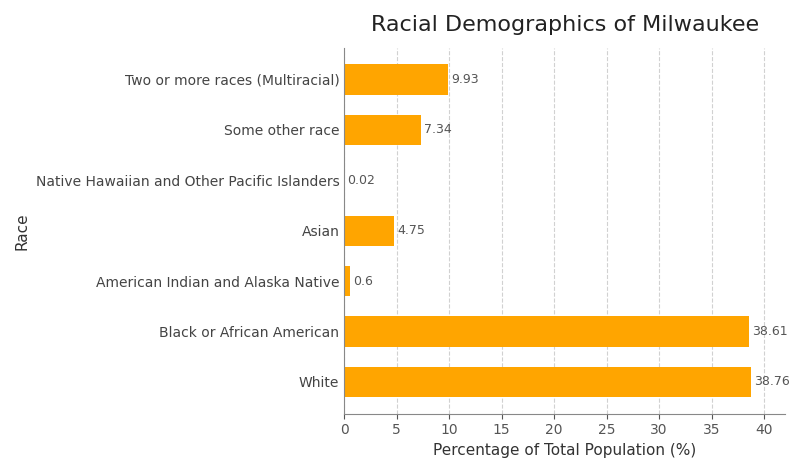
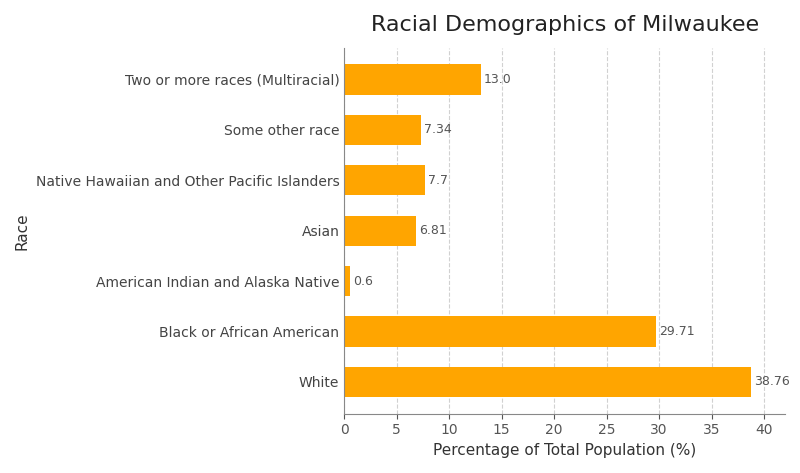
Two or more races (Multiracial): 9.93 -> 13.0
Native Hawaiian and Other Pacific Islanders: 0.02 -> 7.7
Asian: 4.75 -> 6.81
Black or African American: 38.61 -> 29.71
